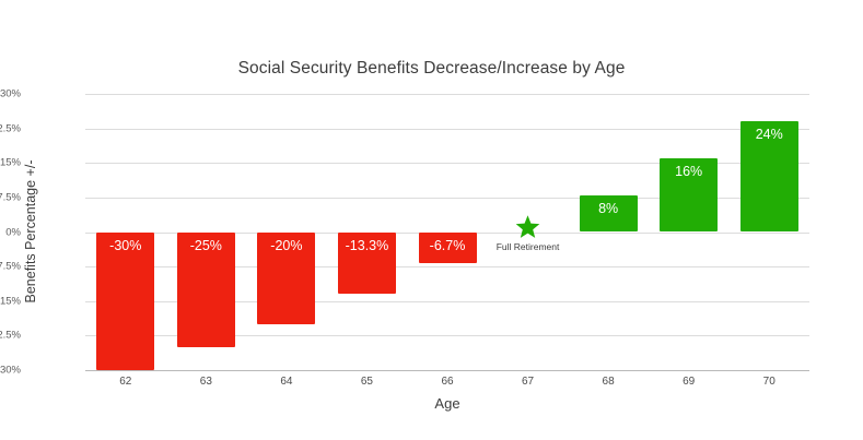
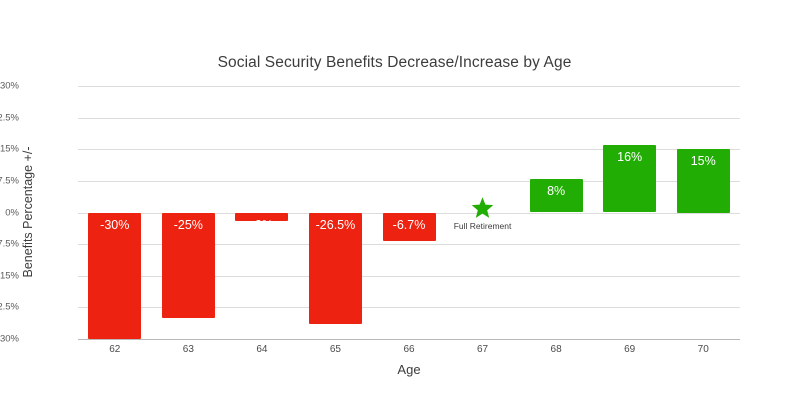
64: -20% -> -2%
65: -13.3% -> -26.5%
70: 24% -> 15%
